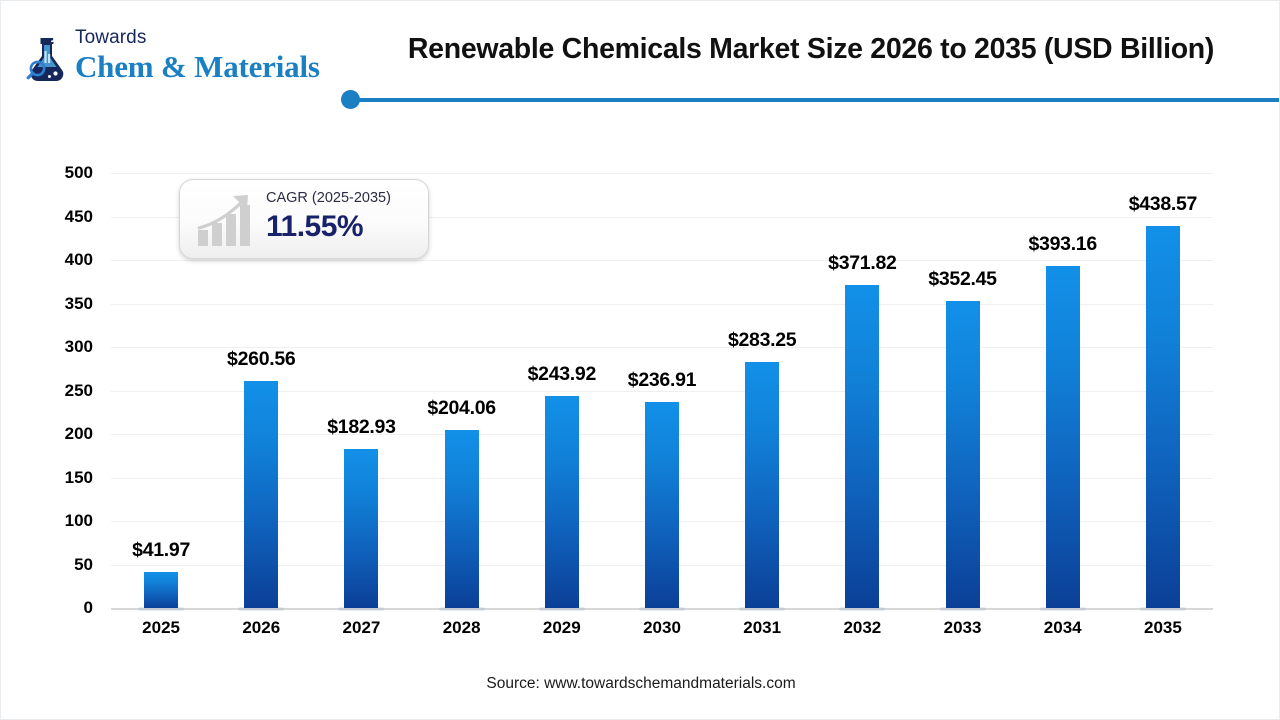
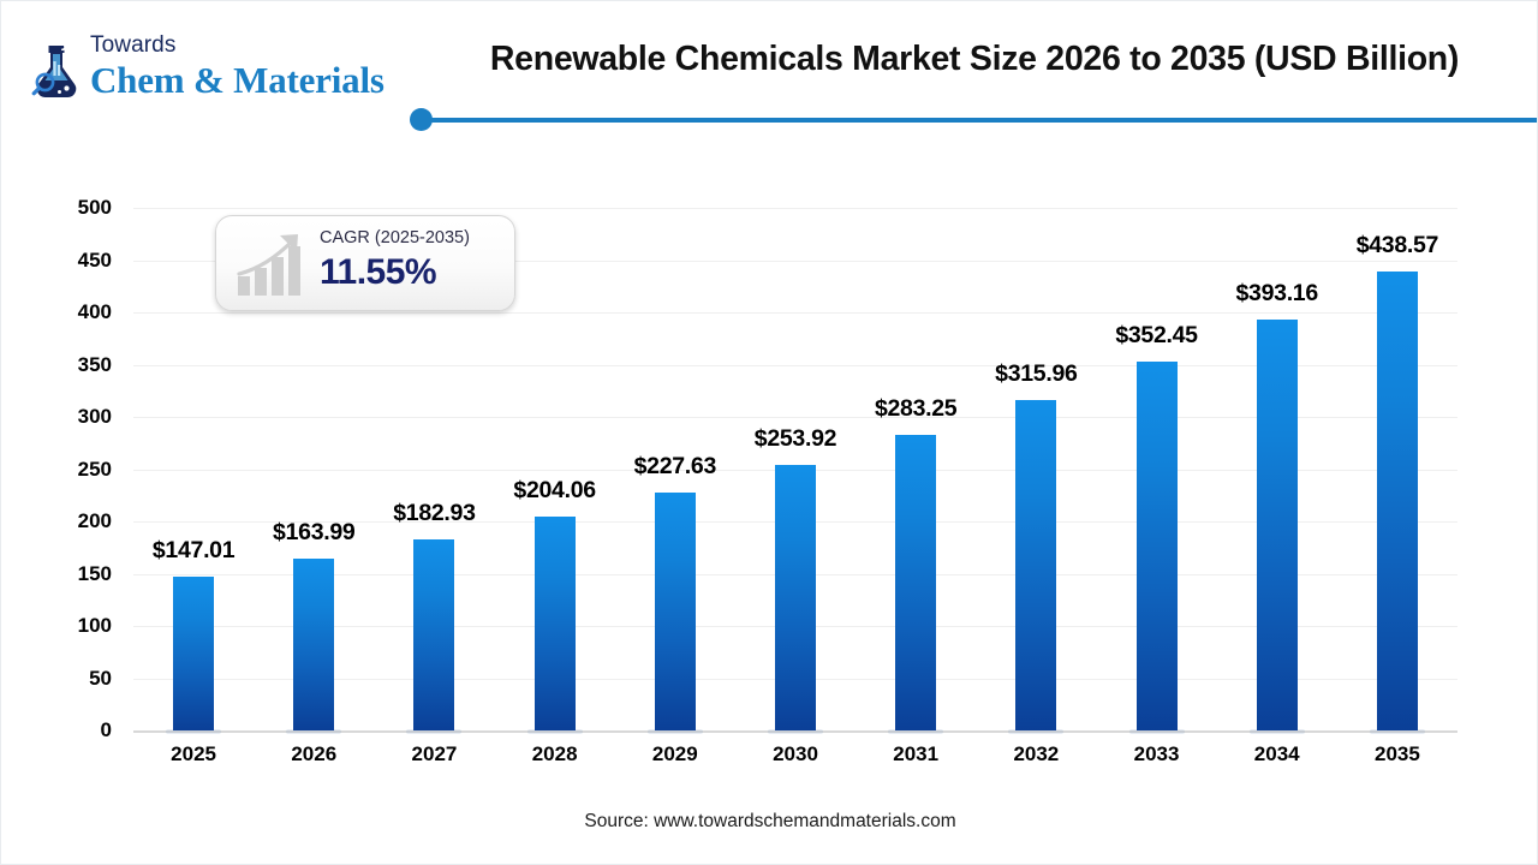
2025: $41.97 -> $147.01
2026: $260.56 -> $163.99
2029: $243.92 -> $227.63
2030: $236.91 -> $253.92
2032: $371.82 -> $315.96
